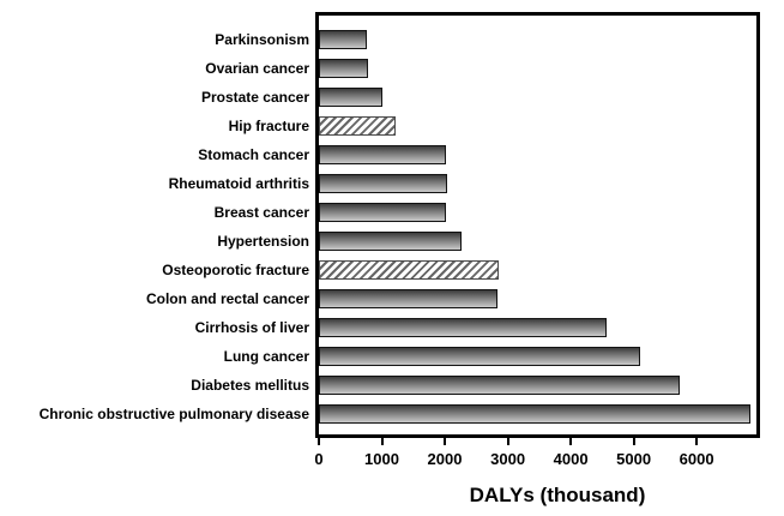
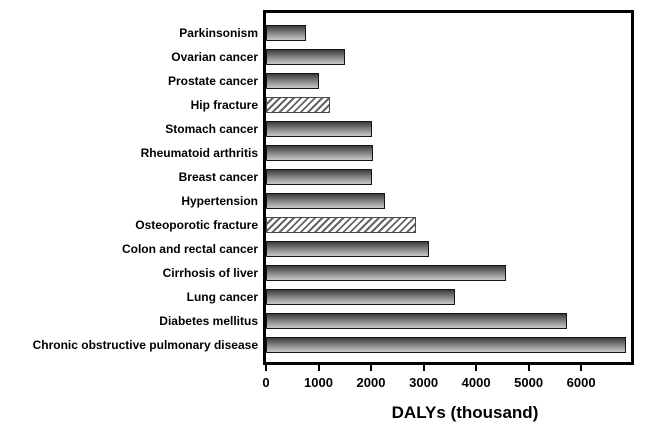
Ovarian cancer: 800 -> 1500
Colon and rectal cancer: 2800 -> 3100
Lung cancer: 5100 -> 3600
